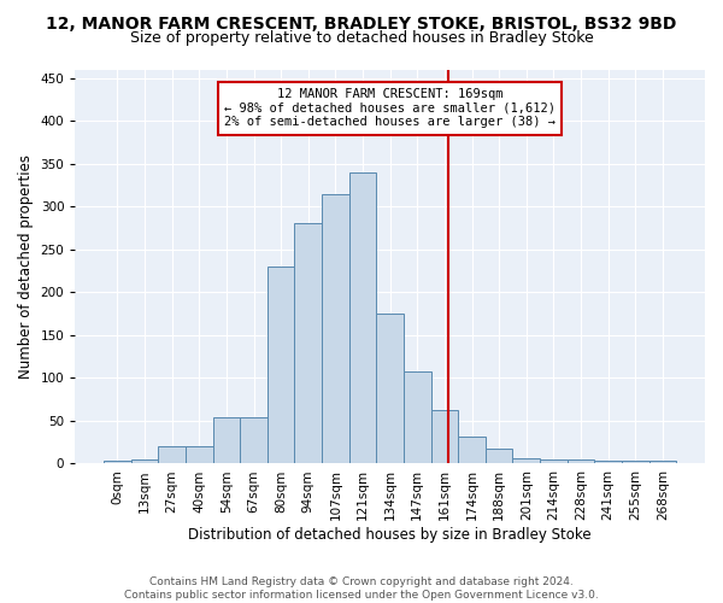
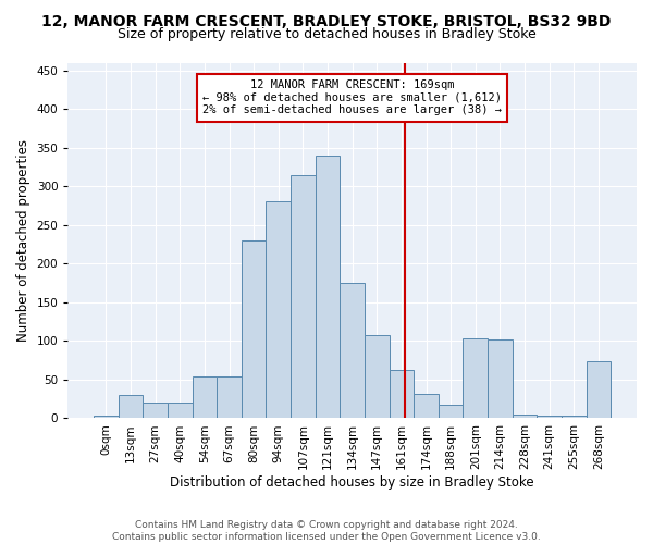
13sqm: 5 -> 30
201sqm: 6 -> 104
214sqm: 5 -> 102
268sqm: 3 -> 74
